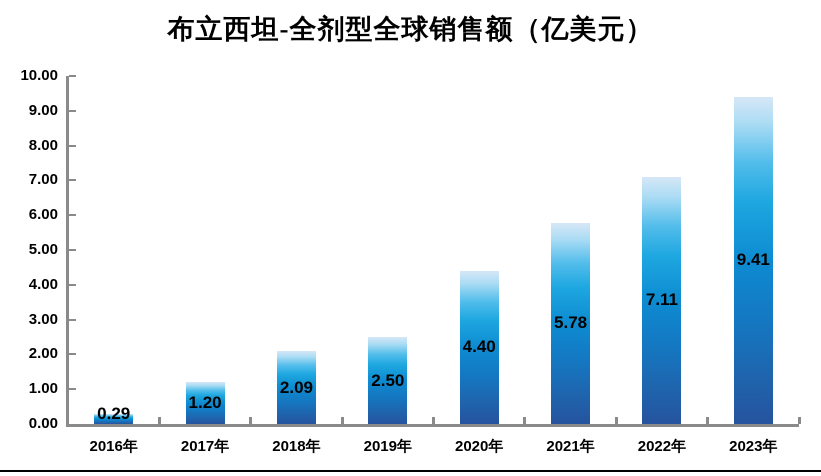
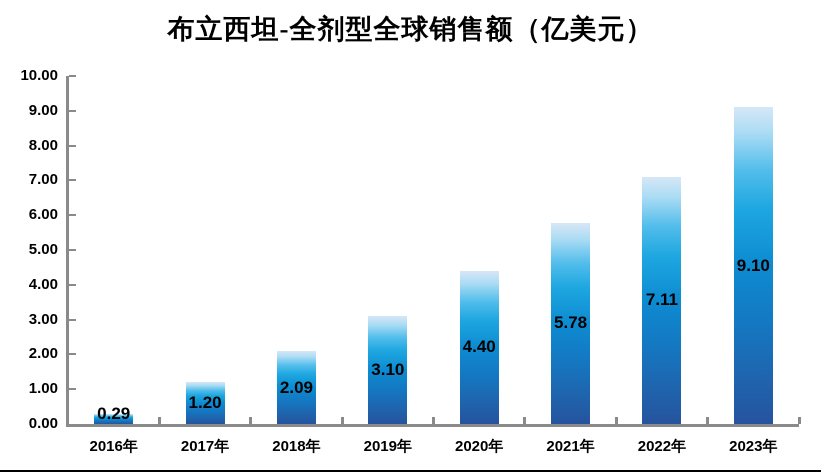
2019年: 2.50 -> 3.10
2023年: 9.41 -> 9.10
